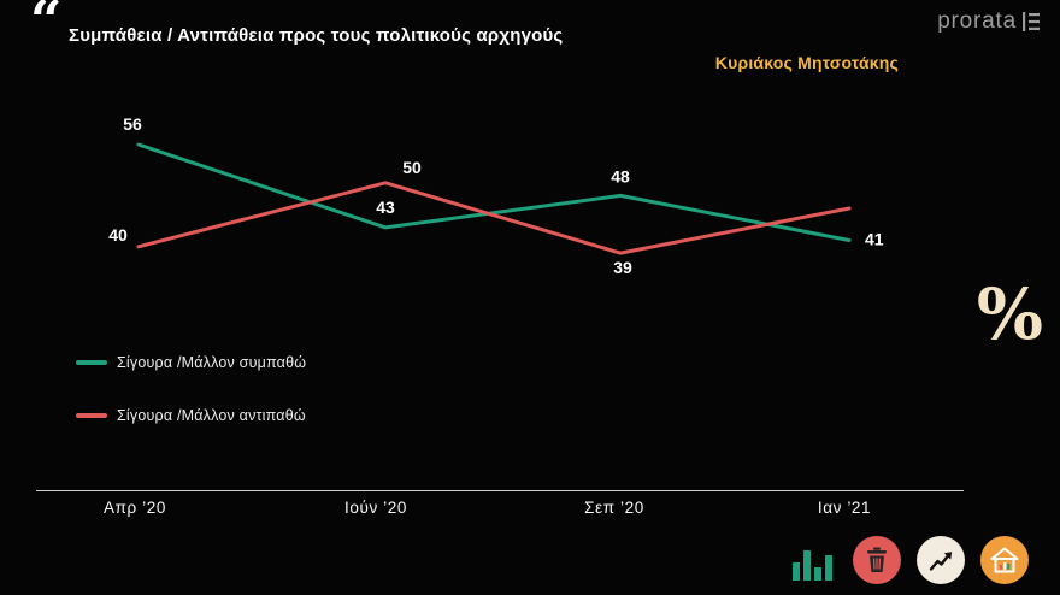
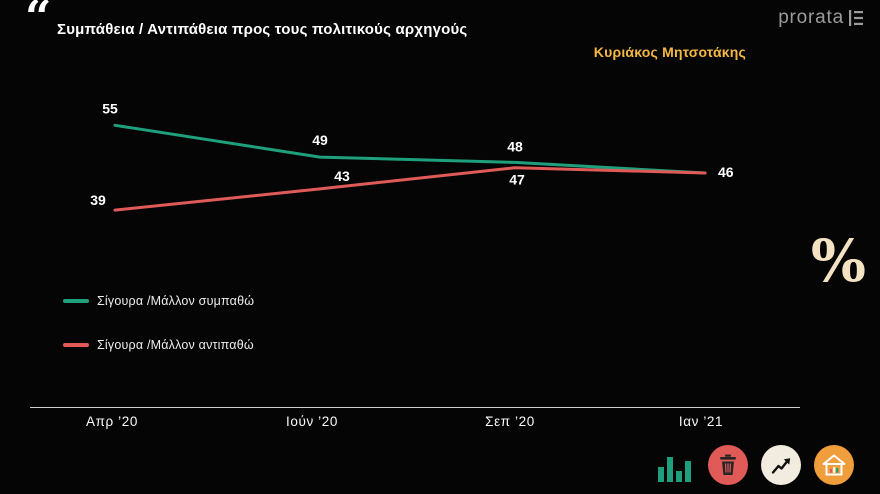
Σίγουρα /Μάλλον συμπαθώ/Απρ ’20: 56 -> 55
Σίγουρα /Μάλλον αντιπαθώ/Απρ ’20: 40 -> 39
Σίγουρα /Μάλλον συμπαθώ/Ιούν ’20: 43 -> 49
Σίγουρα /Μάλλον αντιπαθώ/Ιούν ’20: 50 -> 43
Σίγουρα /Μάλλον αντιπαθώ/Σεπ ’20: 39 -> 47
Σίγουρα /Μάλλον συμπαθώ/Ιαν ’21: 41 -> 46
